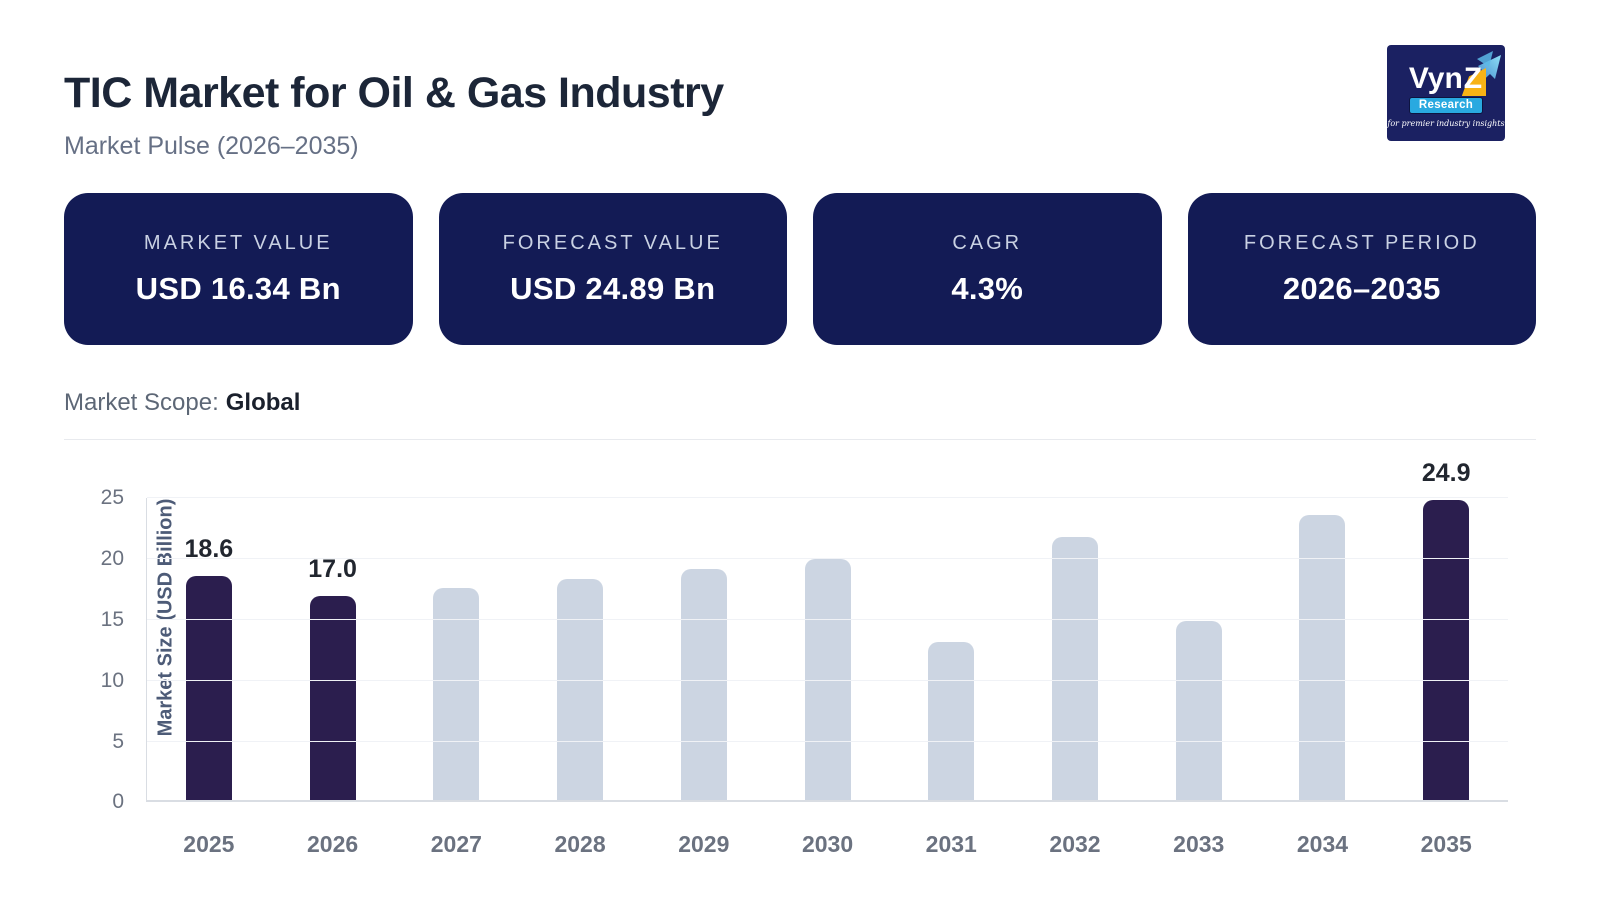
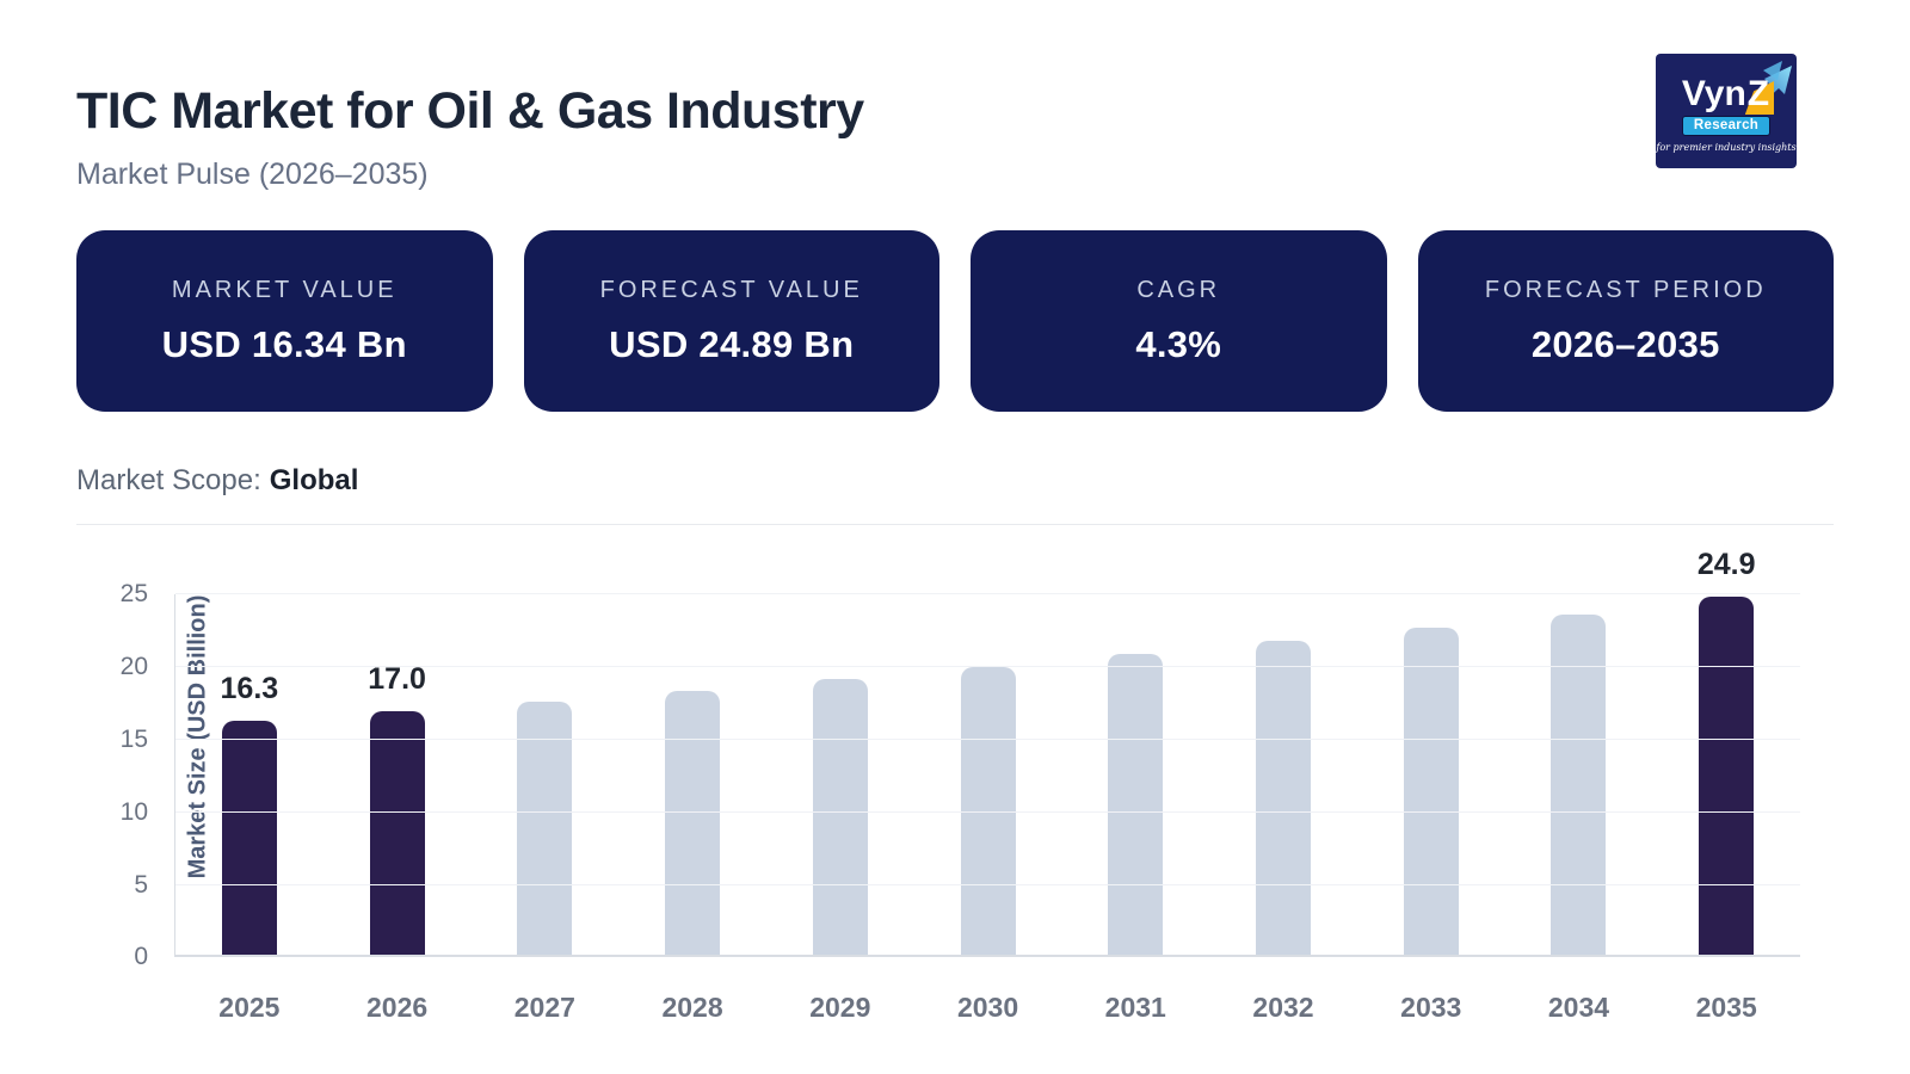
2025: 18.6 -> 16.3
2031: 13.2 -> 20.9
2033: 14.9 -> 22.7
